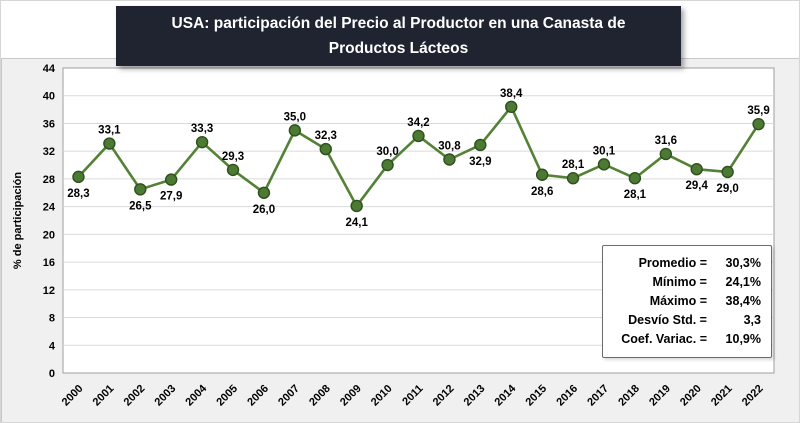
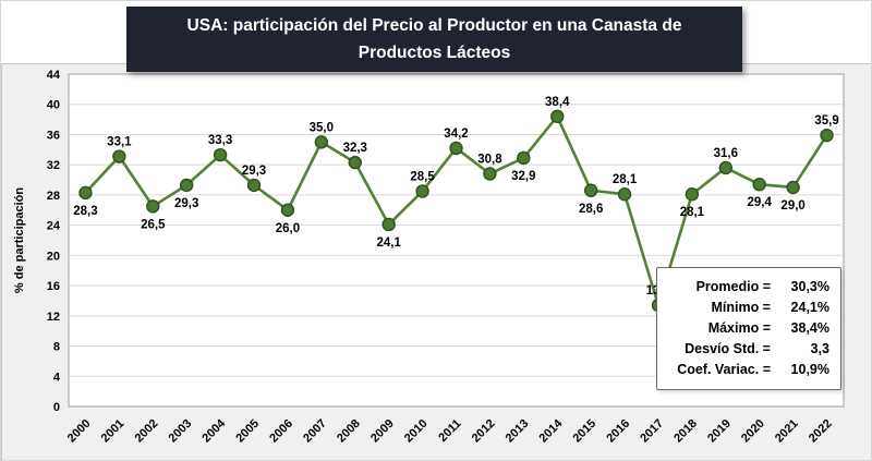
2003: 27,9 -> 29,3
2010: 30,0 -> 28,5
2017: 30,1 -> 13,4
